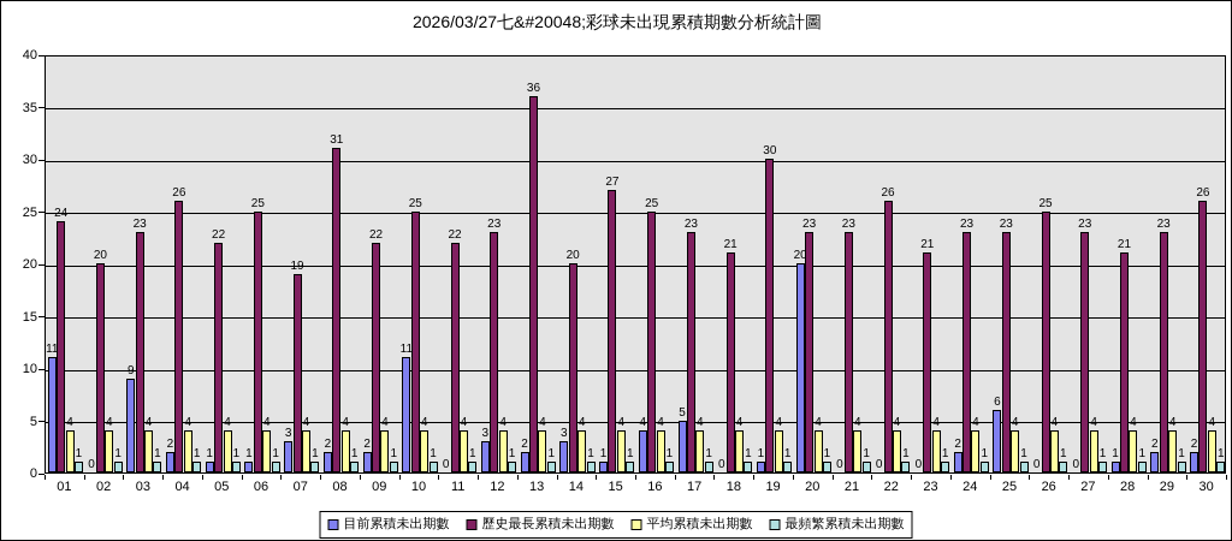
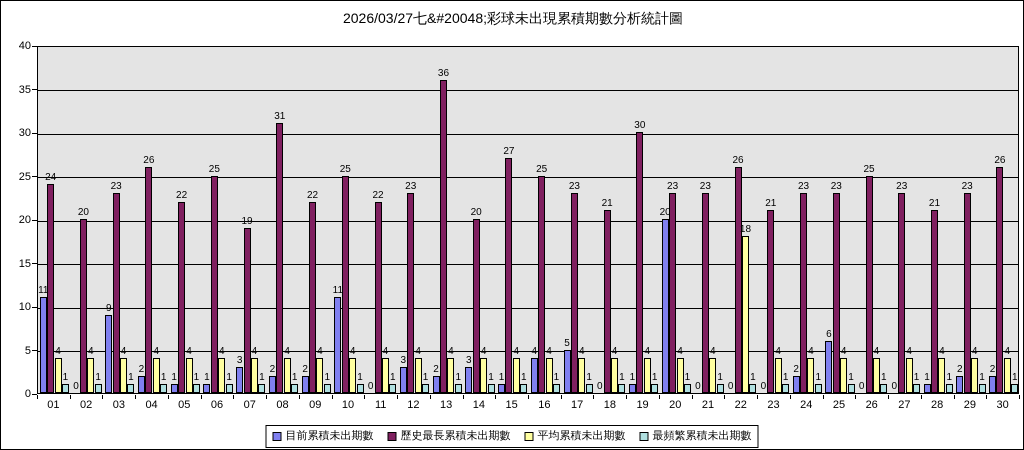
平均累積未出期數/22: 4 -> 18
